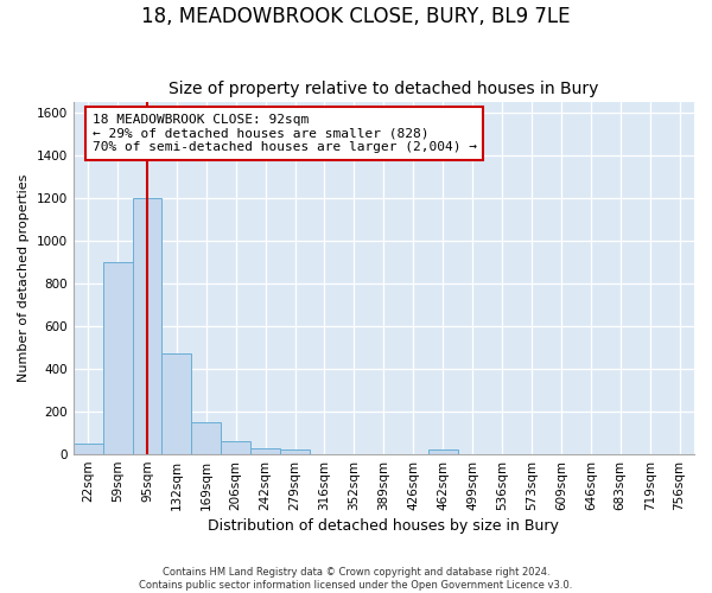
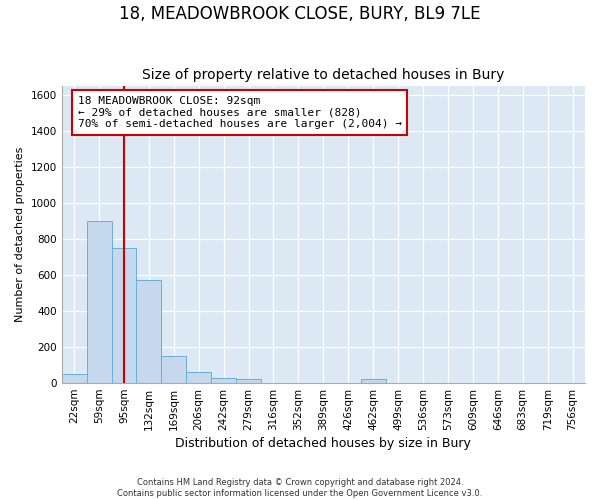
95sqm: 1200 -> 750
132sqm: 470 -> 570
